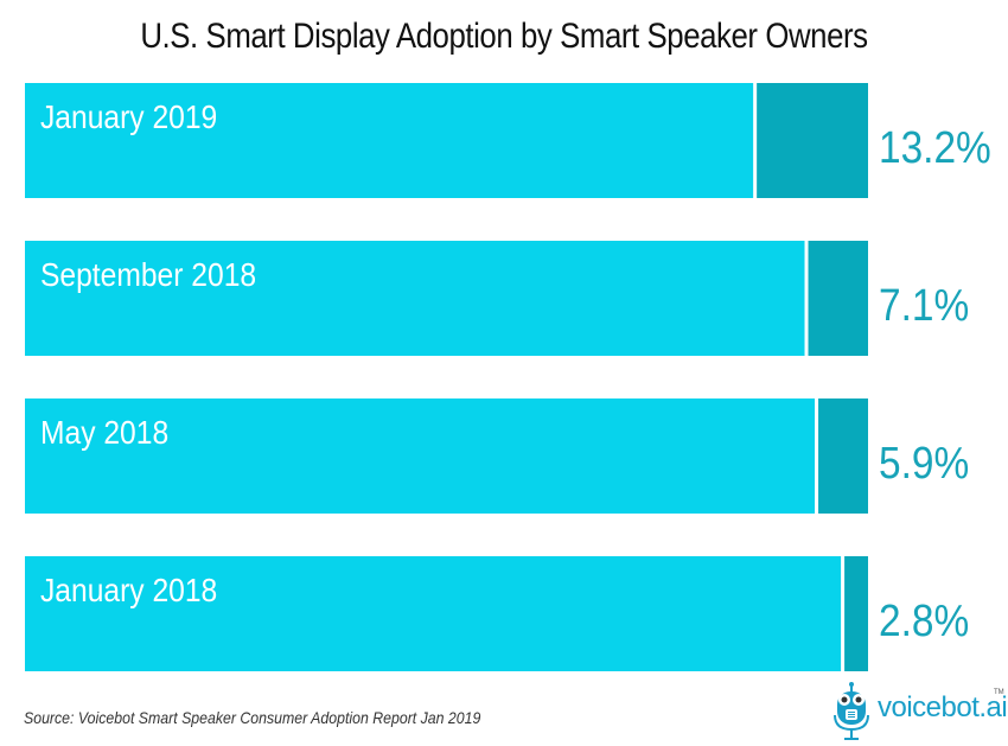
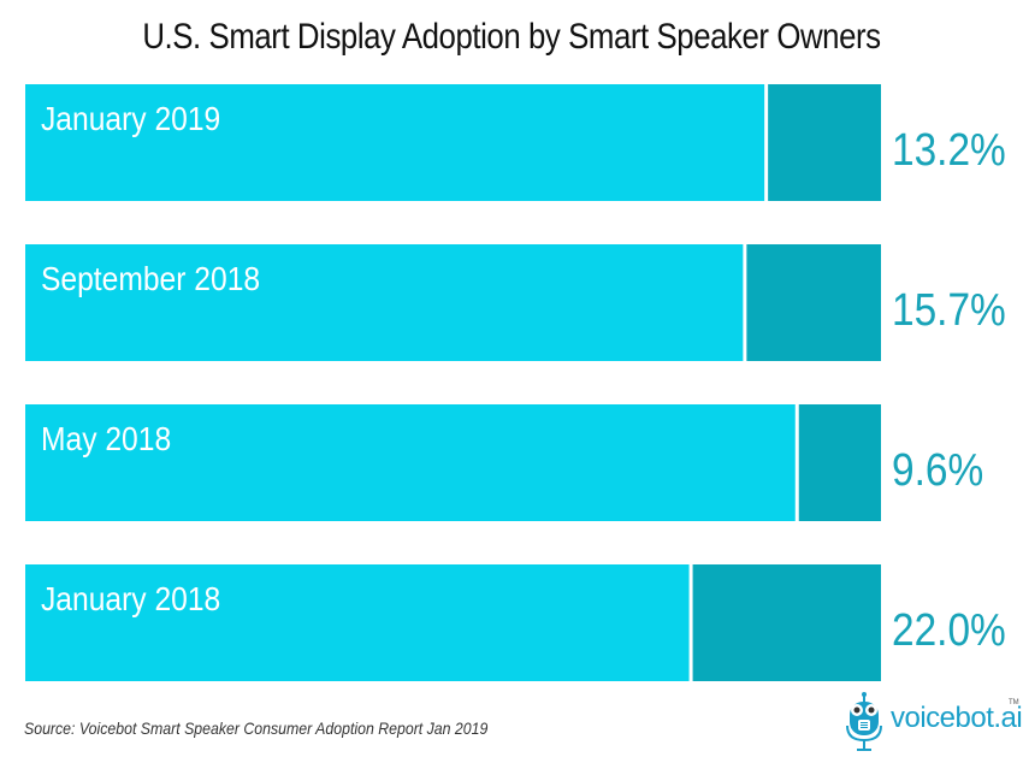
September 2018: 7.1% -> 15.7%
May 2018: 5.9% -> 9.6%
January 2018: 2.8% -> 22.0%
